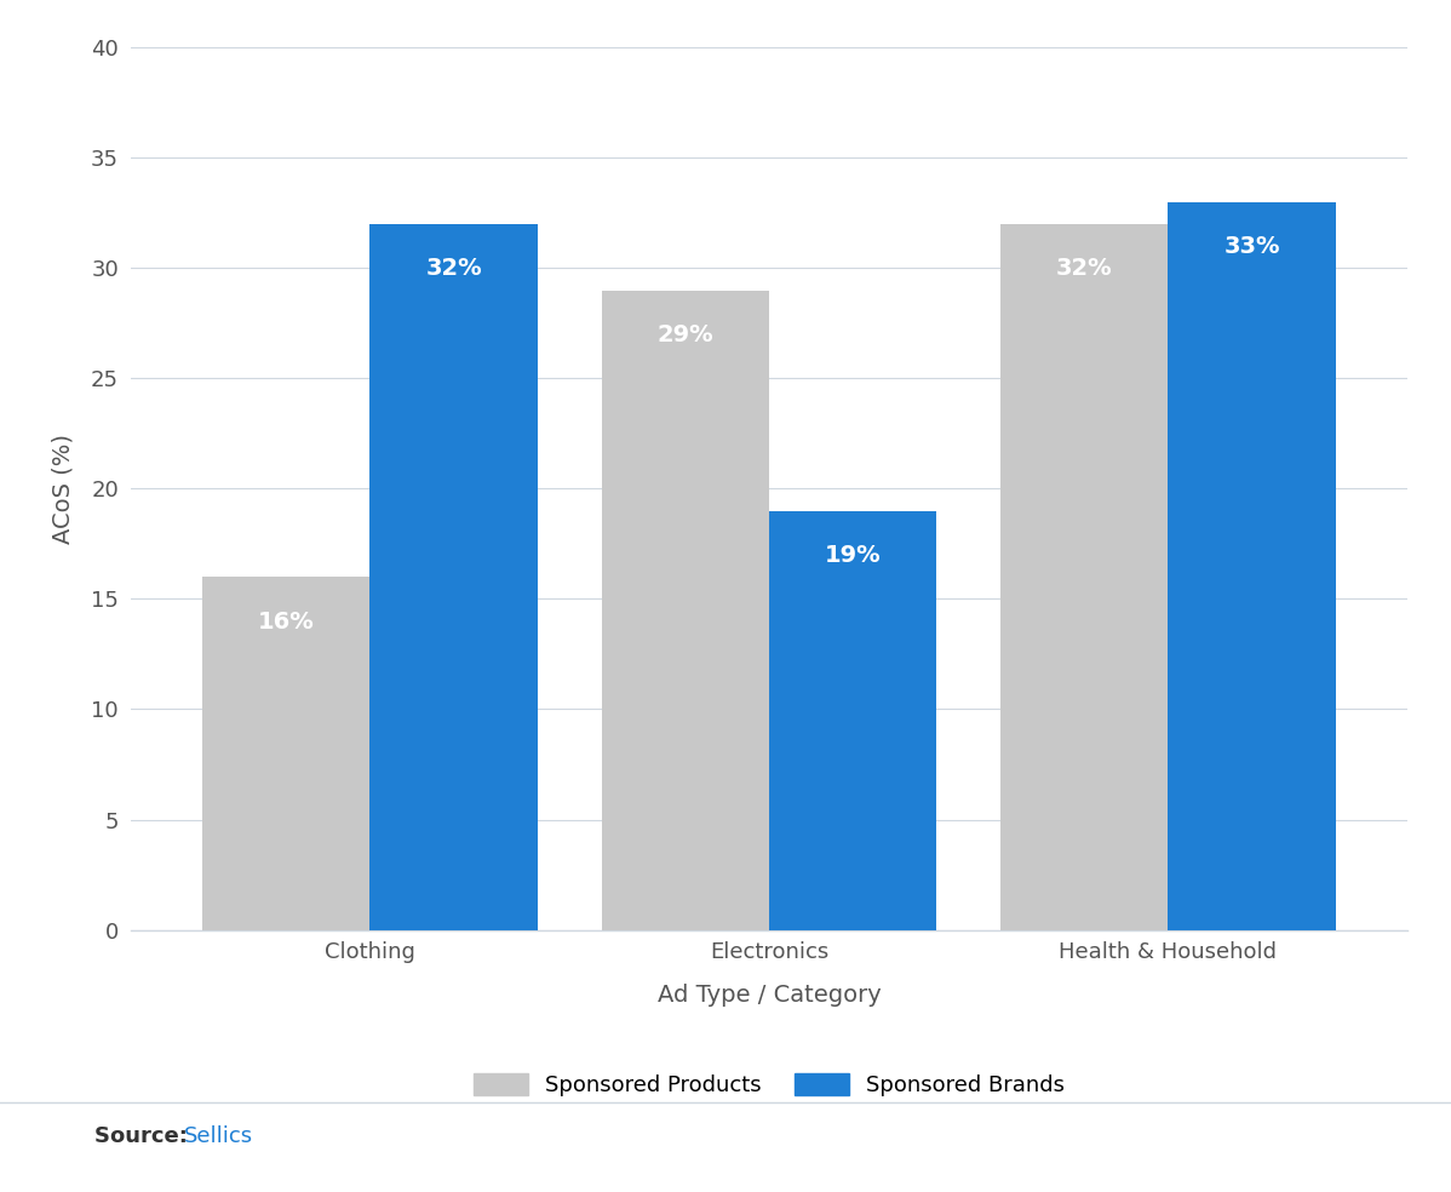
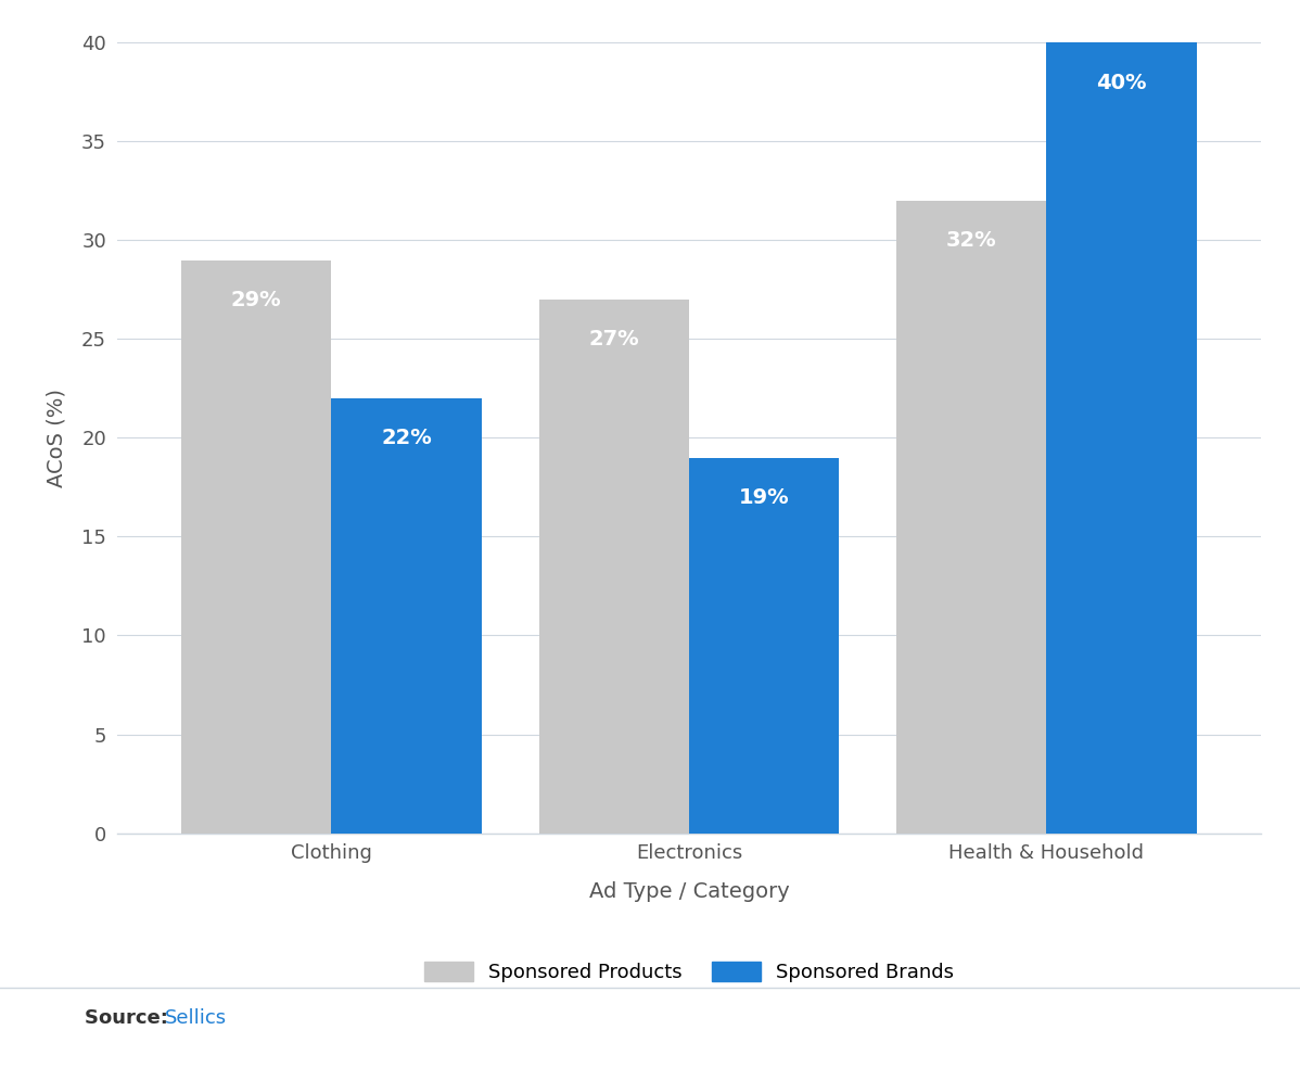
Sponsored Products/Clothing: 16 -> 29
Sponsored Brands/Clothing: 32% -> 22%
Sponsored Products/Electronics: 29 -> 27
Sponsored Brands/Health & Household: 33% -> 40%
